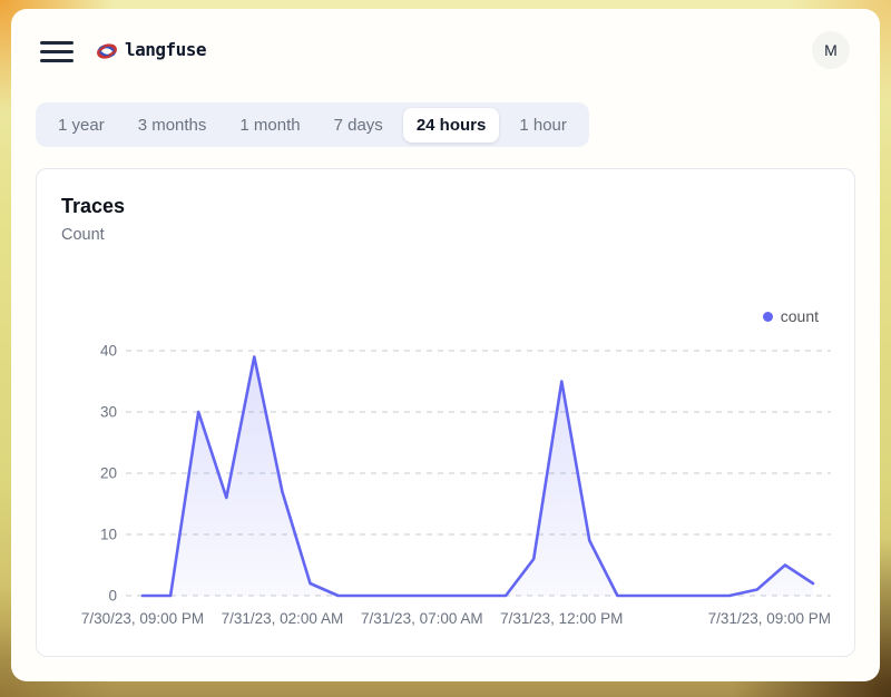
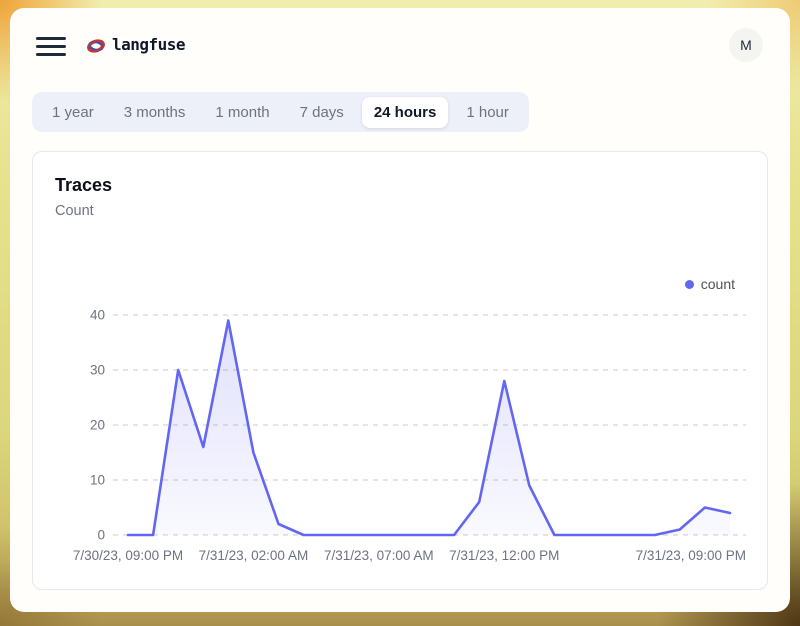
7/31/23, 02:00 AM: 17 -> 15
7/31/23, 12:00 PM: 35 -> 28
7/31/23, 09:00 PM: 2 -> 4
